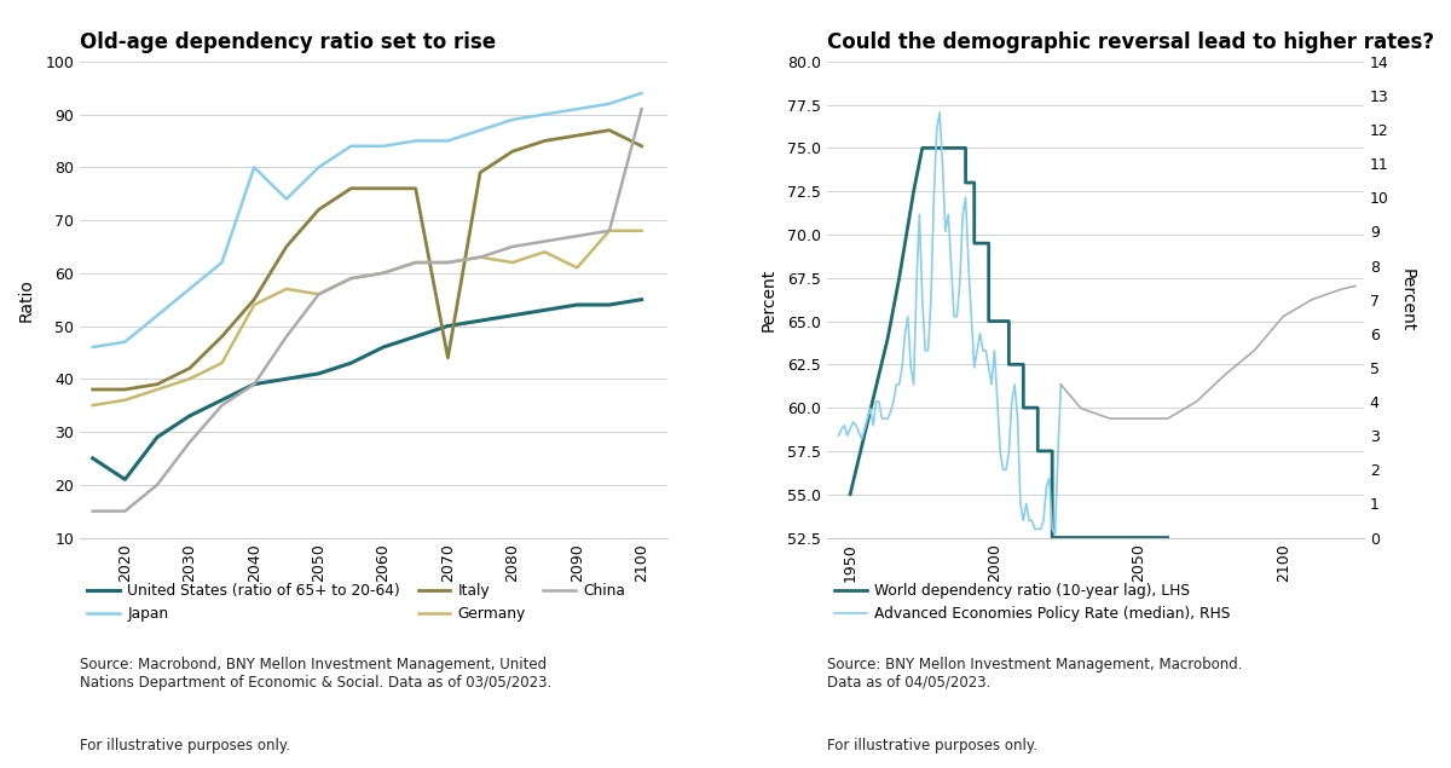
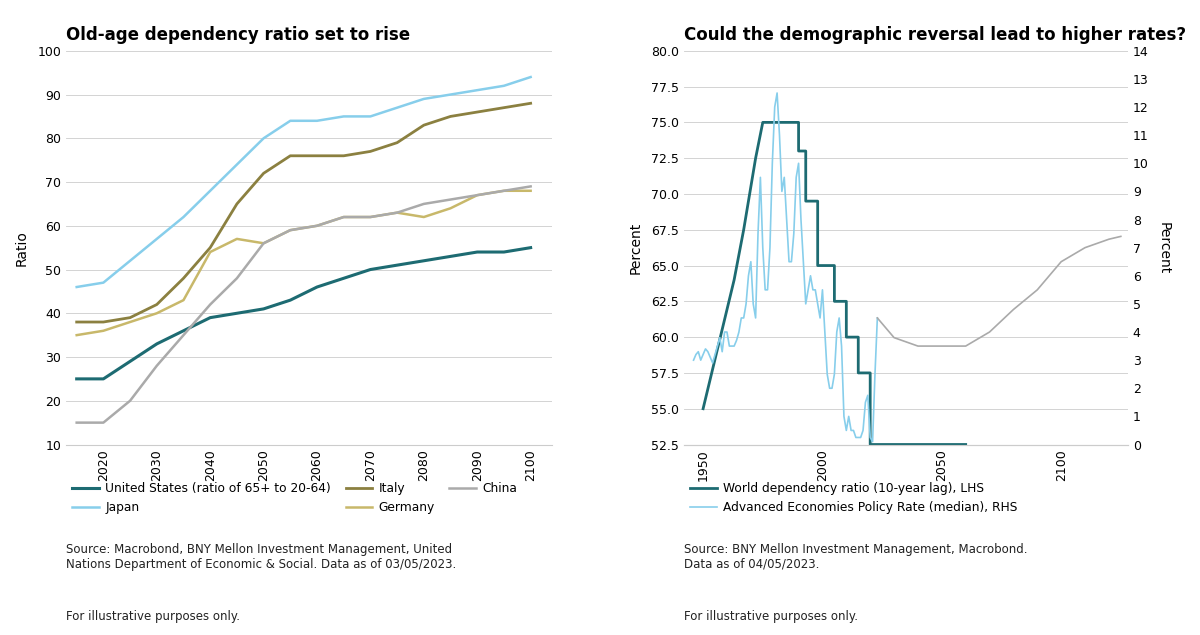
Old-age dependency ratio set to rise/United States (ratio of 65+ to 20-64)/2020: 21 -> 25
Old-age dependency ratio set to rise/Japan/2040: 80 -> 68
Old-age dependency ratio set to rise/China/2040: 39 -> 42
Old-age dependency ratio set to rise/Italy/2070: 44 -> 77
Old-age dependency ratio set to rise/Germany/2090: 61 -> 67
Old-age dependency ratio set to rise/Italy/2100: 84 -> 88
Old-age dependency ratio set to rise/China/2100: 91 -> 69
